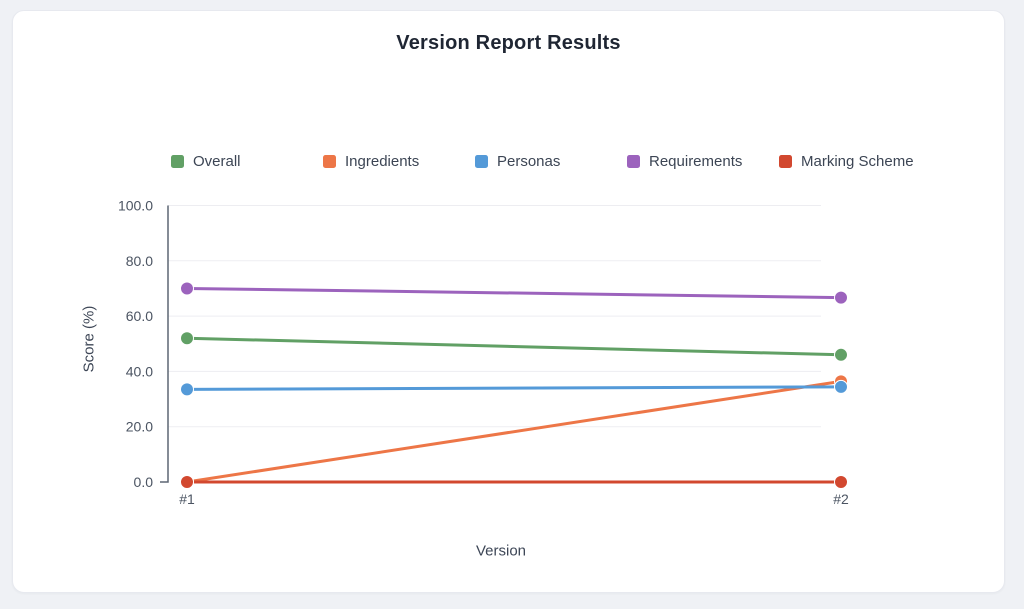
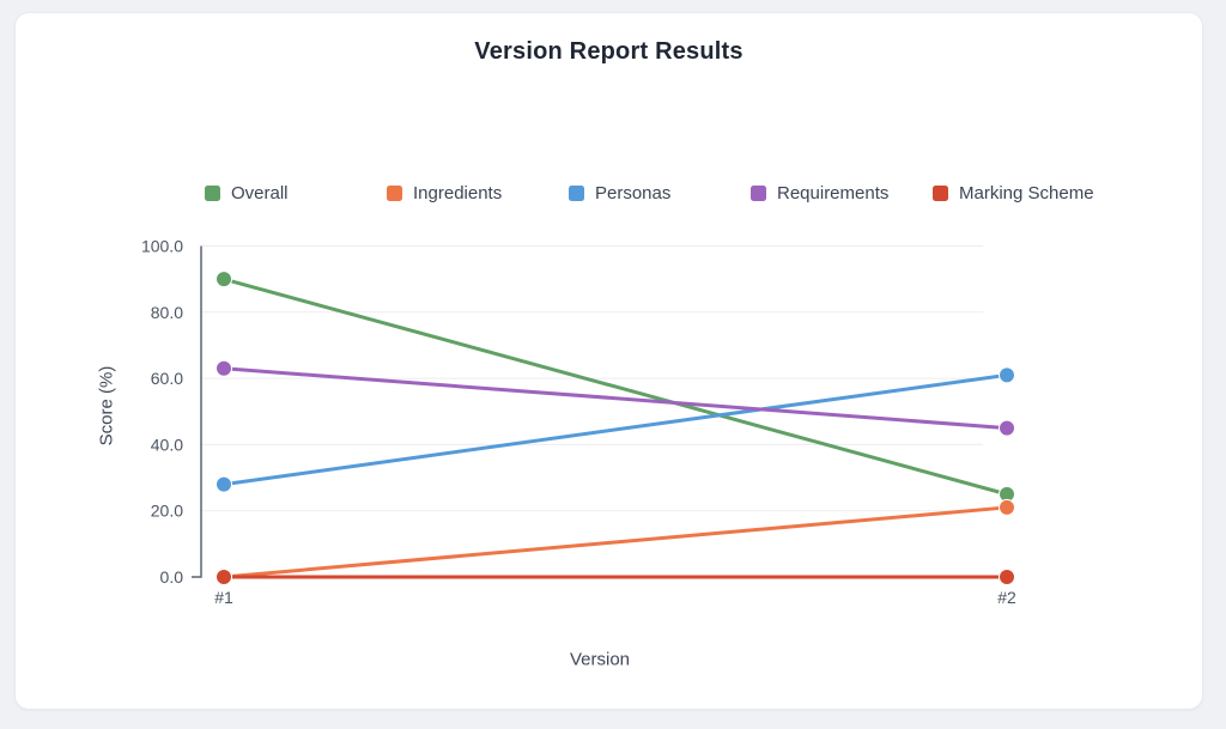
Overall/#1: 52 -> 90
Personas/#1: 34 -> 28
Requirements/#1: 70 -> 63
Overall/#2: 46 -> 25
Ingredients/#2: 36 -> 21
Personas/#2: 34 -> 61
Requirements/#2: 67 -> 45
